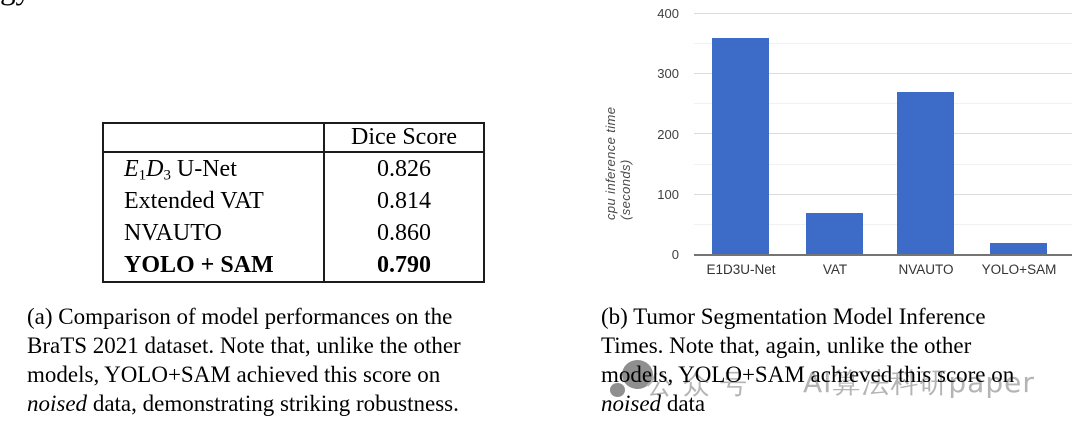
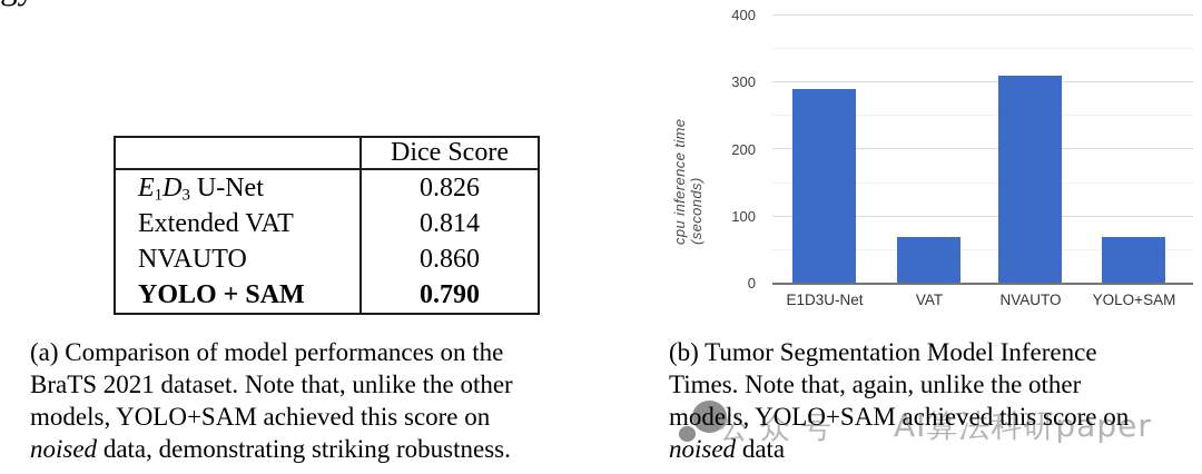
E1D3U-Net: 360 -> 290
NVAUTO: 270 -> 310
YOLO+SAM: 20 -> 70
